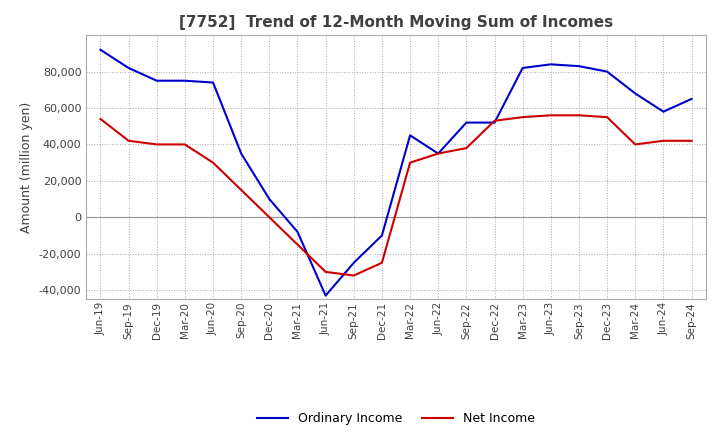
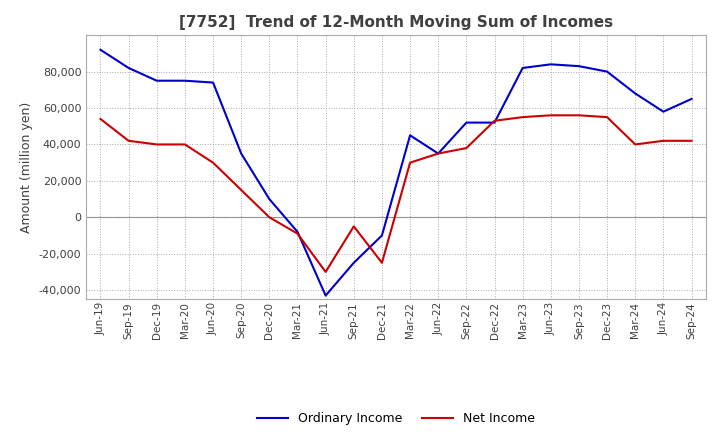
Net Income/Mar-21: -15,000 -> -9,000
Net Income/Sep-21: -32,000 -> -5,000
